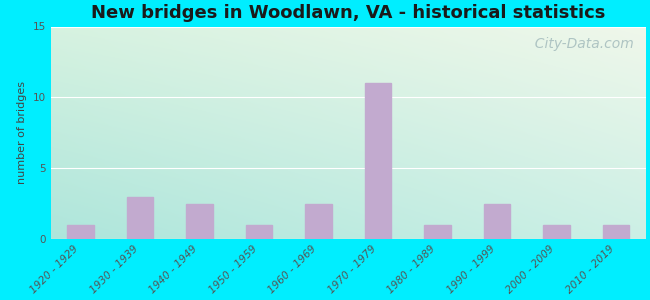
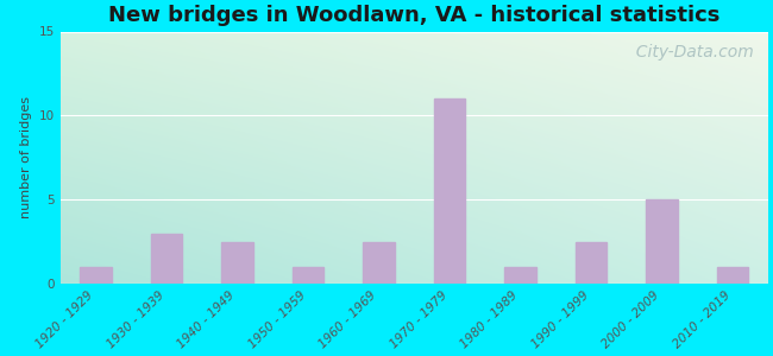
2000 - 2009: 1.0 -> 5.0
